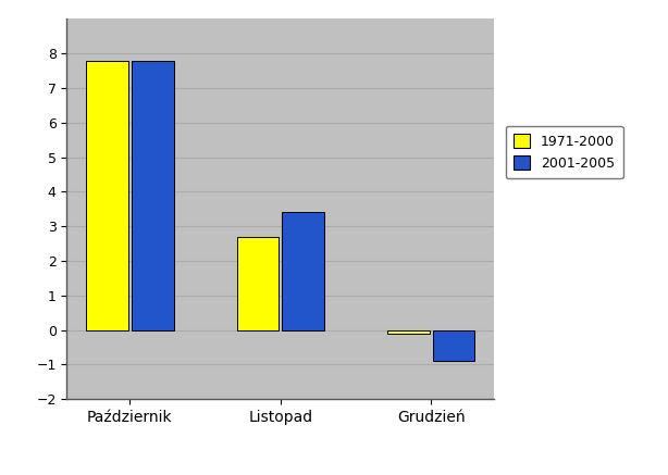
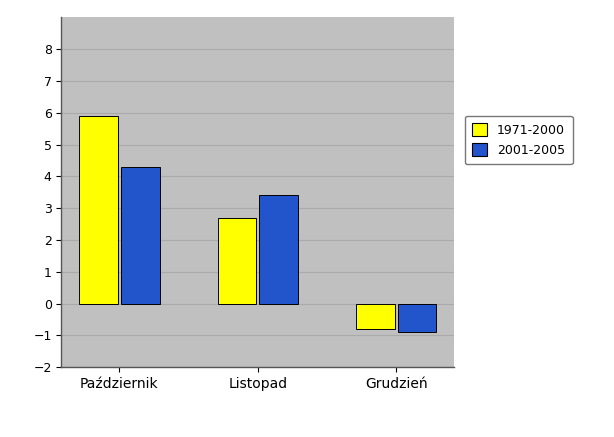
1971-2000/Październik: 7.8 -> 5.9
2001-2005/Październik: 7.8 -> 4.3
1971-2000/Grudzień: -0.1 -> -0.8
